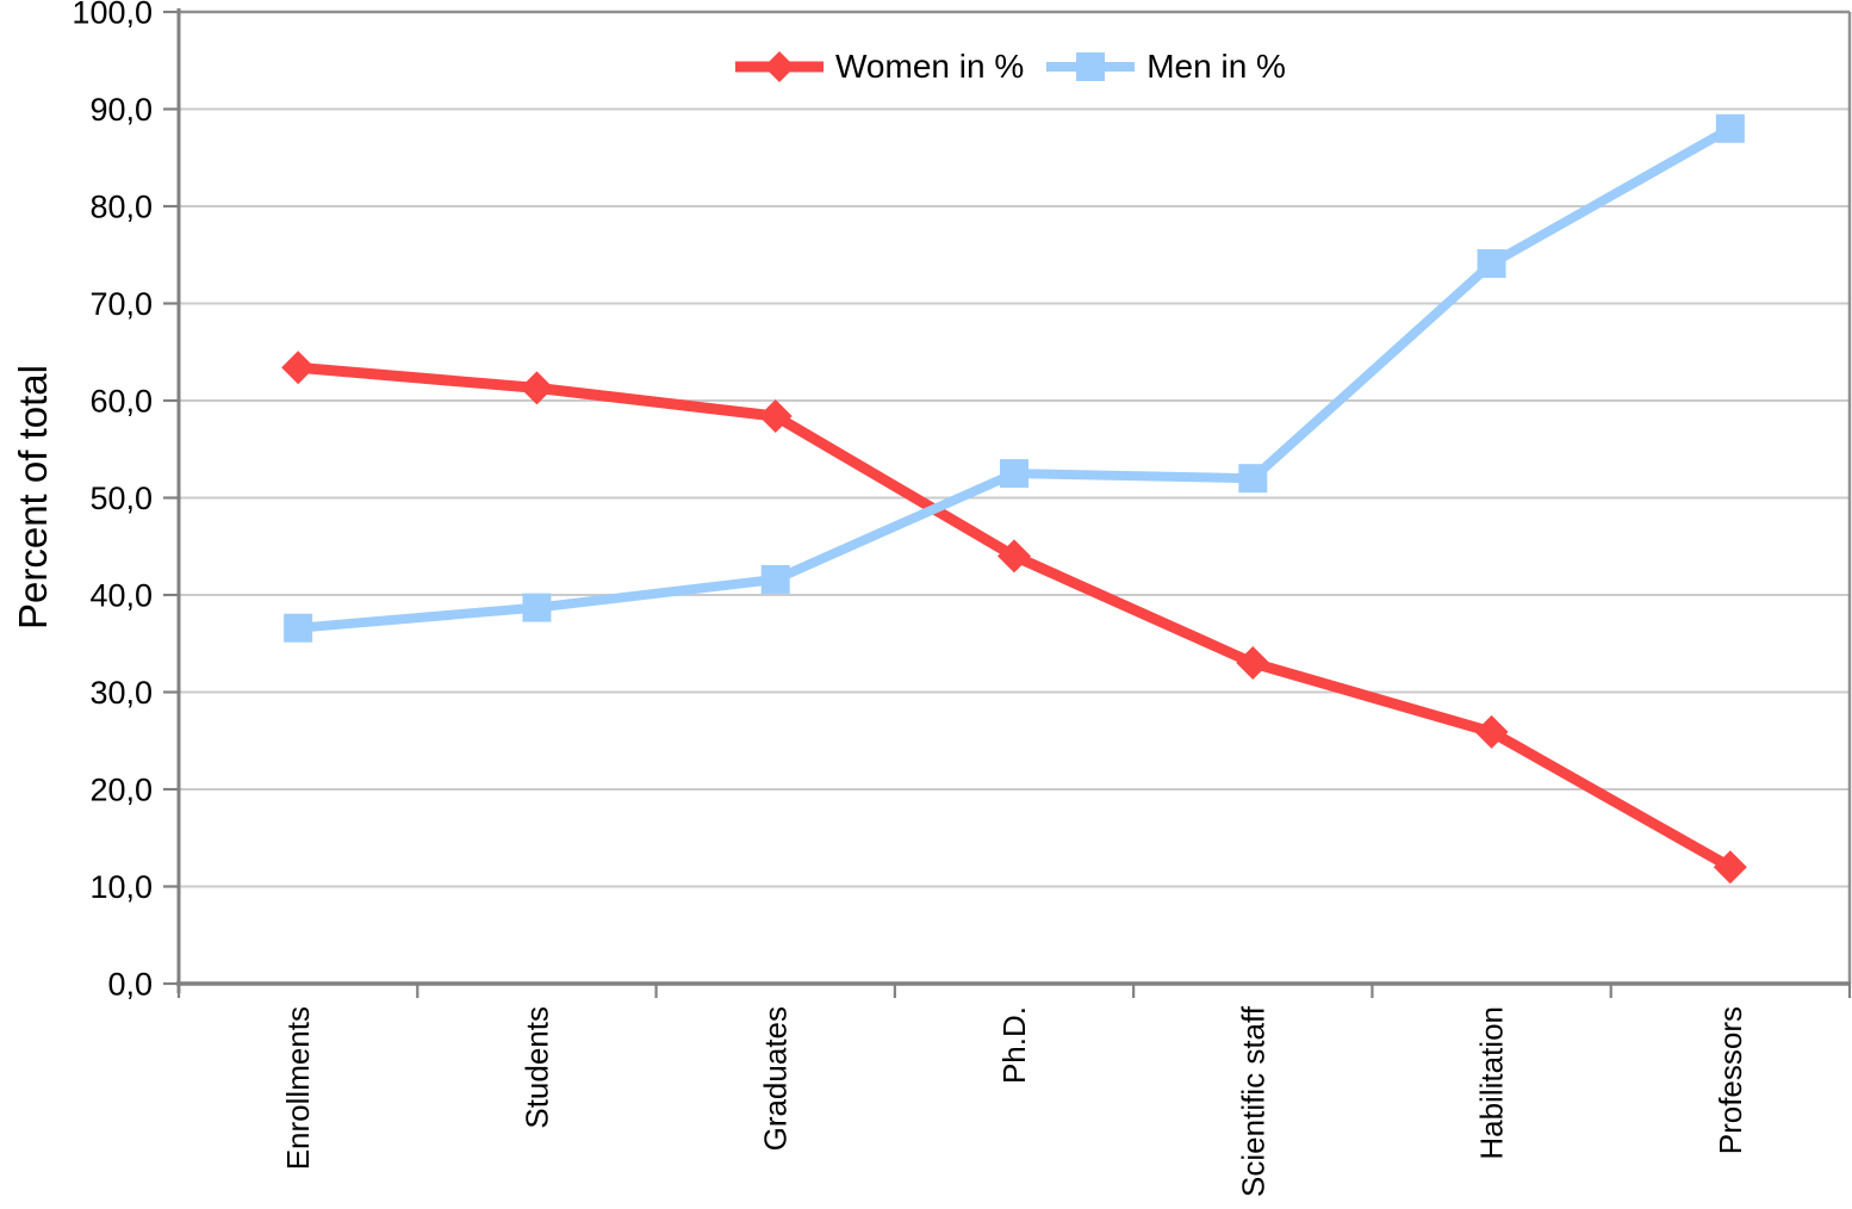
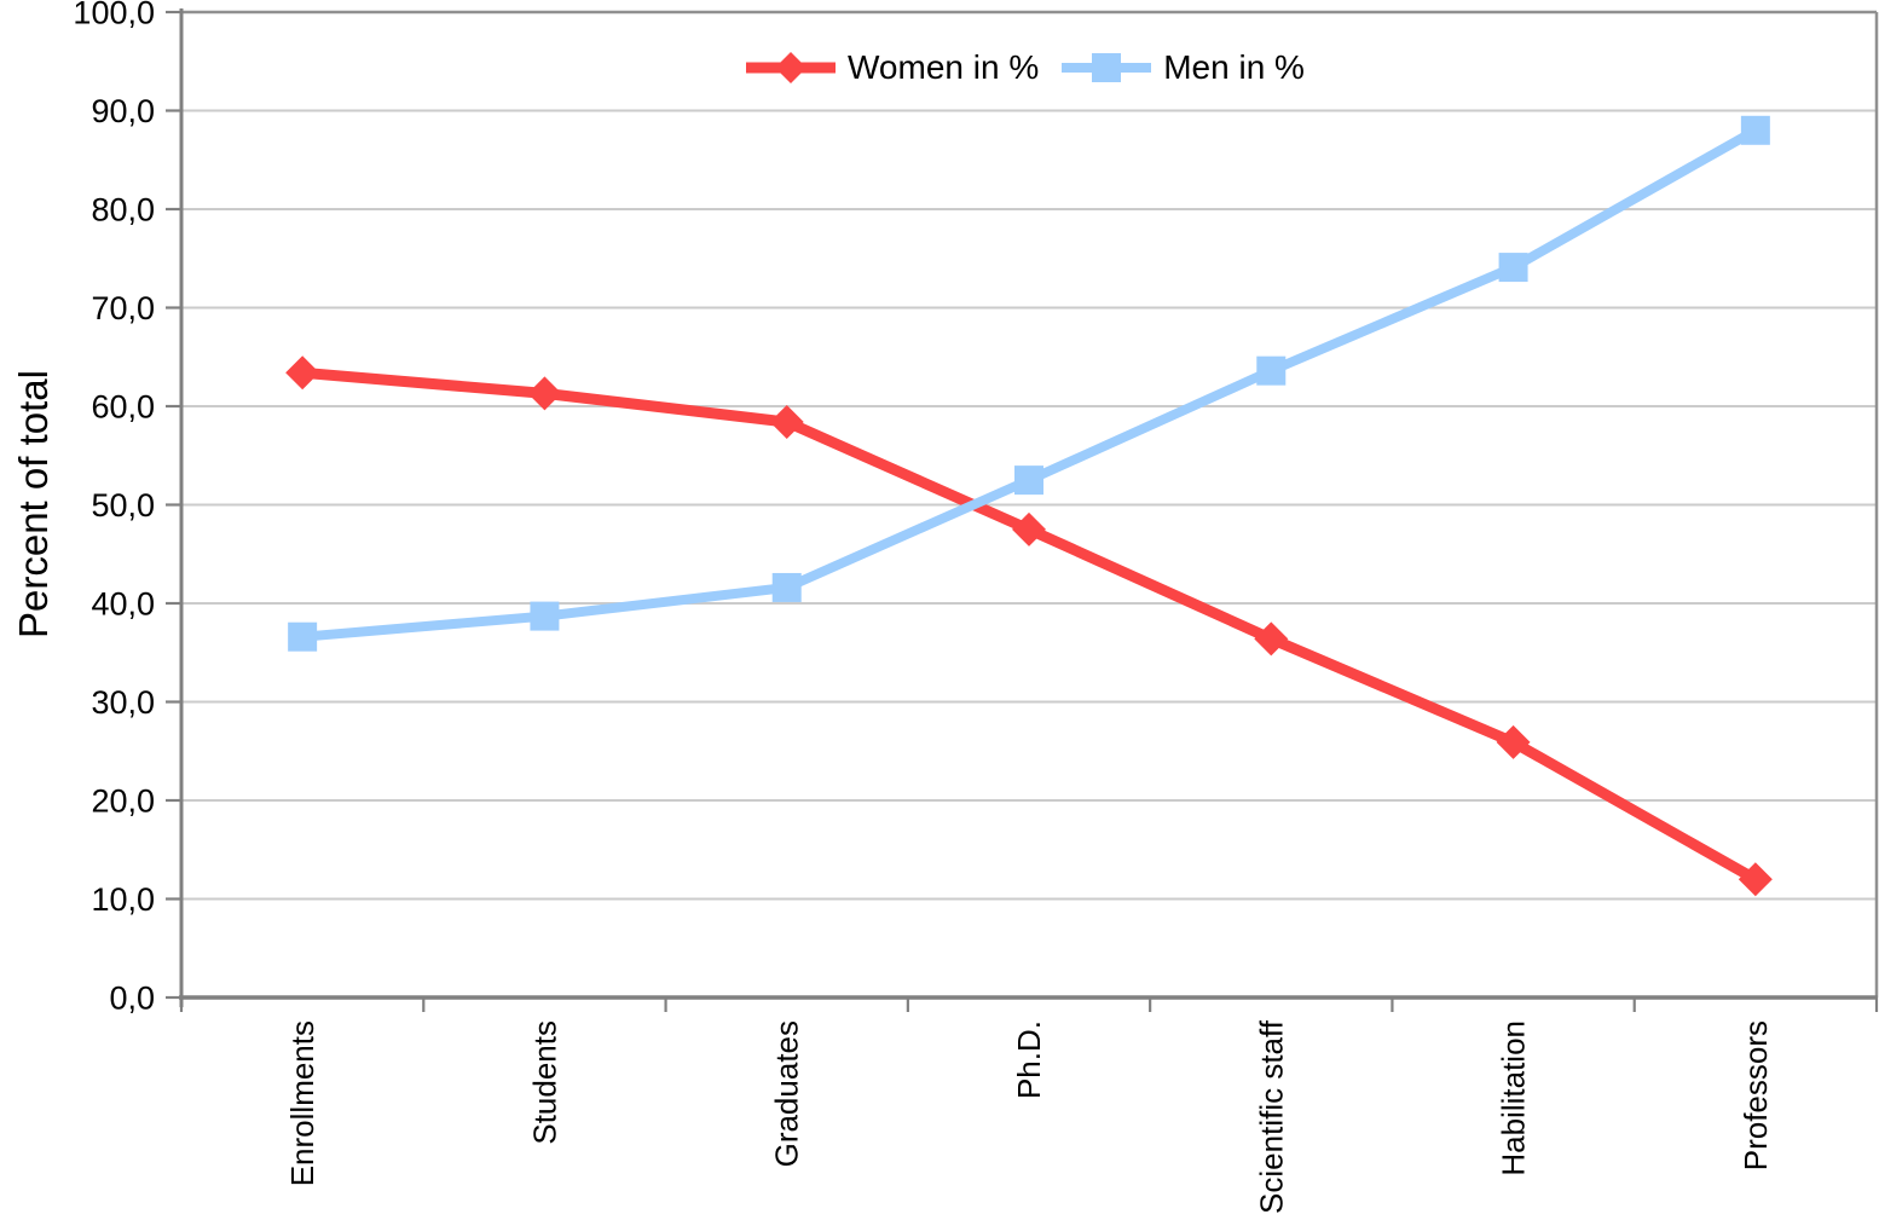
Women in %/Ph.D.: 44 -> 48
Women in %/Scientific staff: 33 -> 36
Men in %/Scientific staff: 52 -> 64
